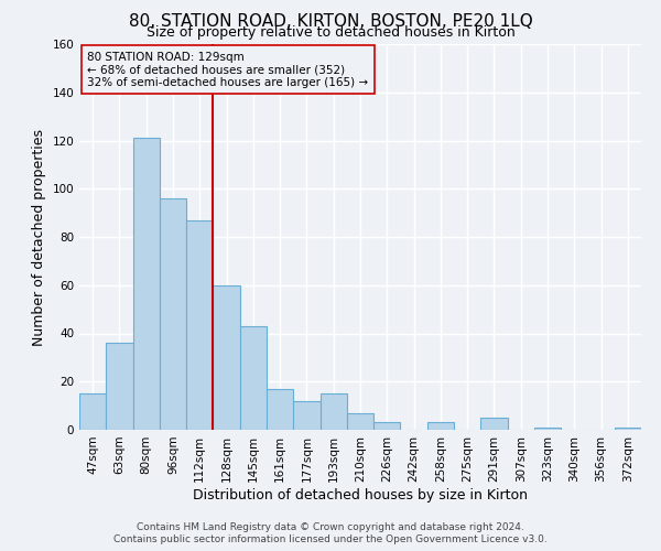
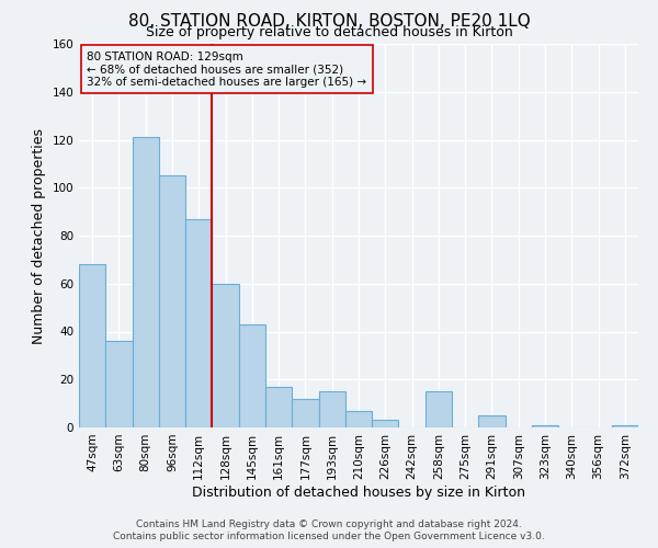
47sqm: 15 -> 68
96sqm: 96 -> 105
258sqm: 3 -> 15
